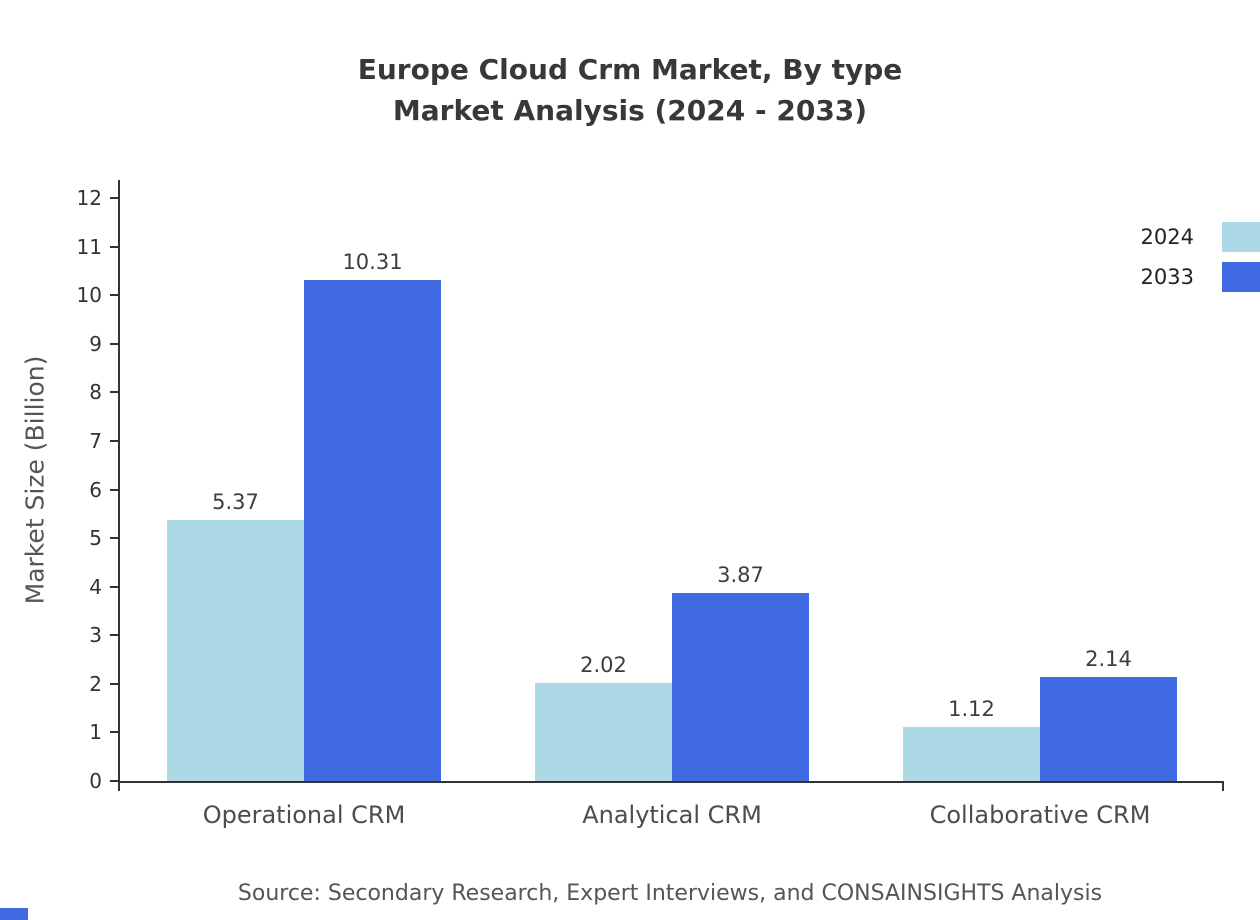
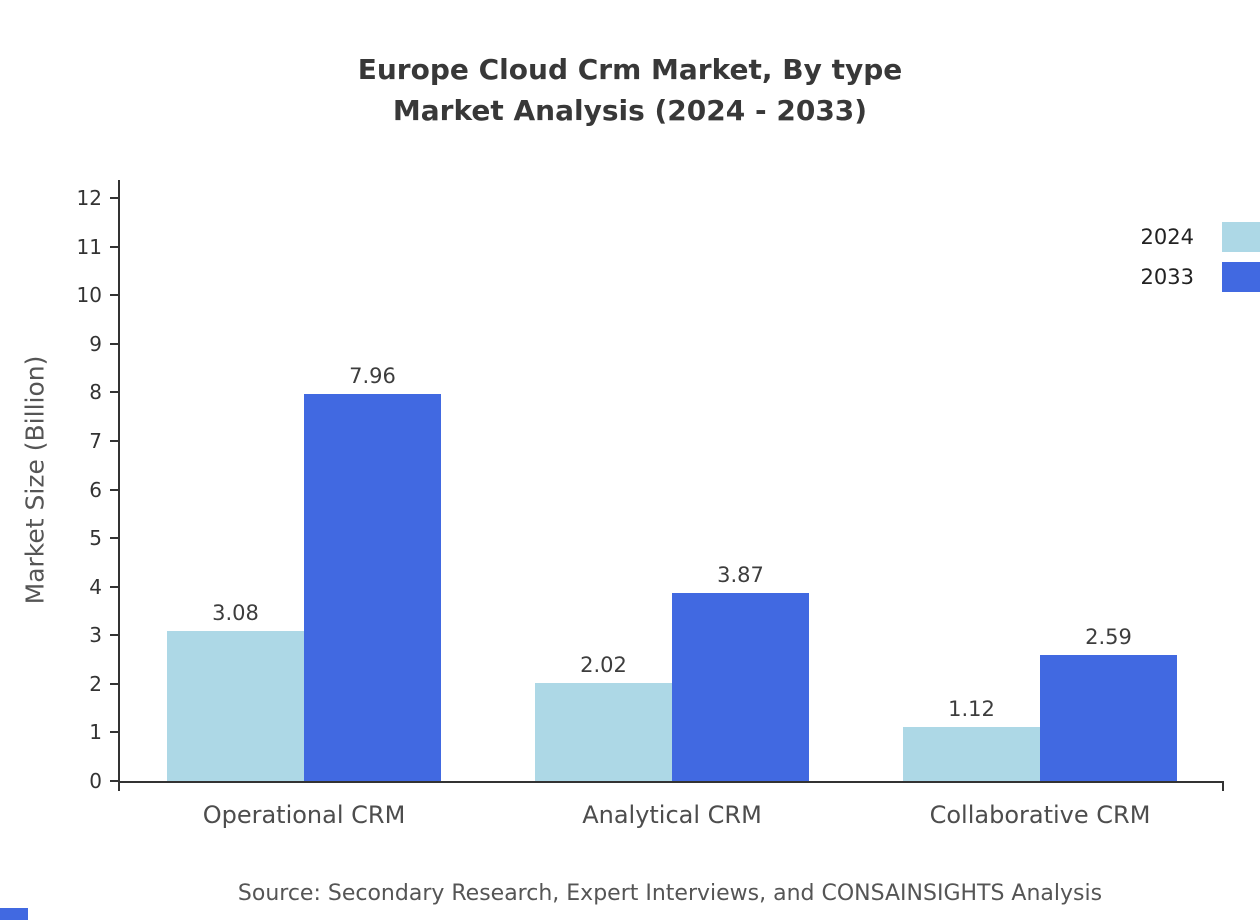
2024/Operational CRM: 5.37 -> 3.08
2033/Operational CRM: 10.31 -> 7.96
2033/Collaborative CRM: 2.14 -> 2.59
